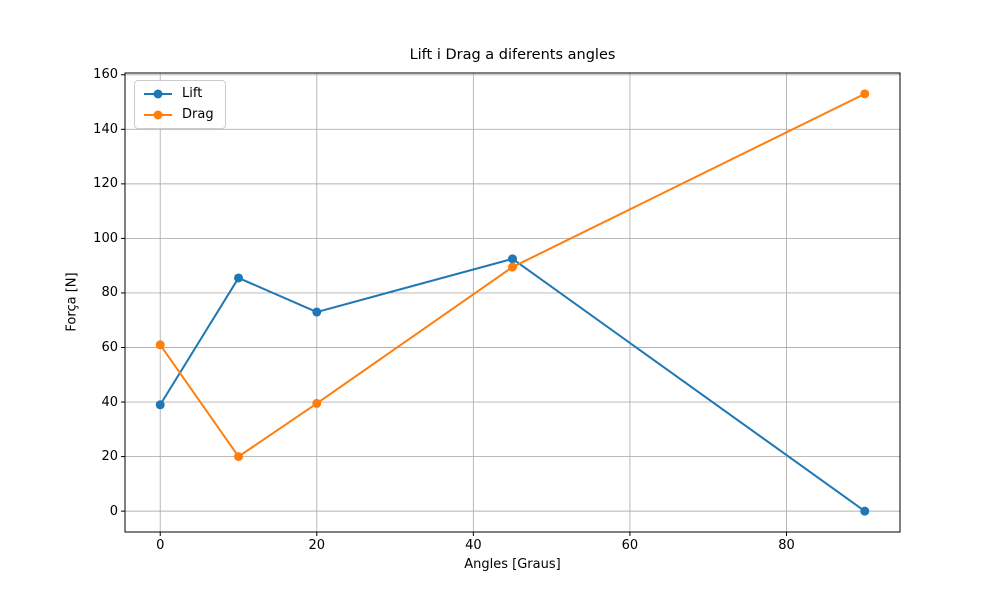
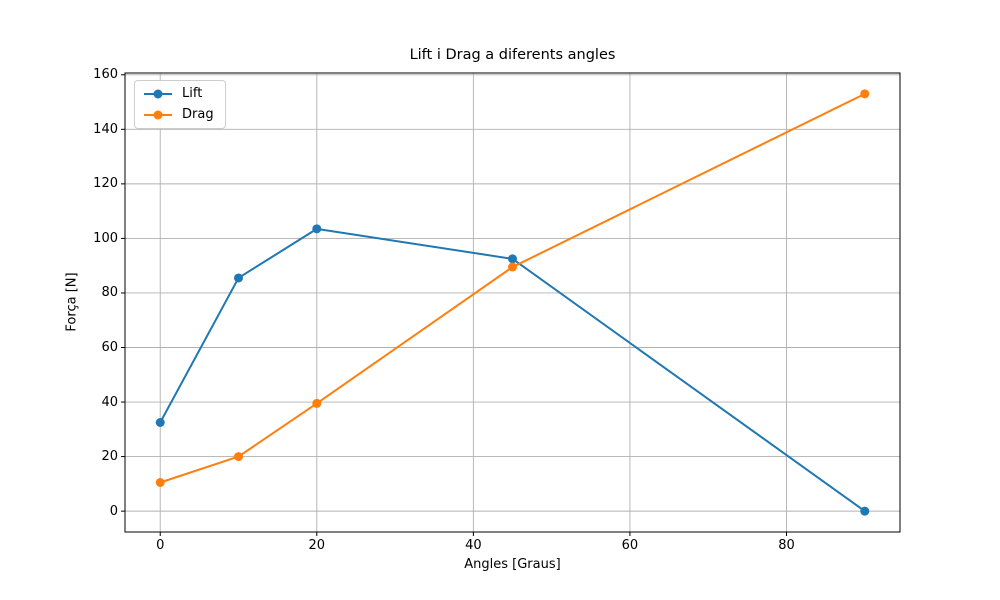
Lift/0: 39 -> 32
Drag/0: 61 -> 10
Lift/20: 73 -> 104
